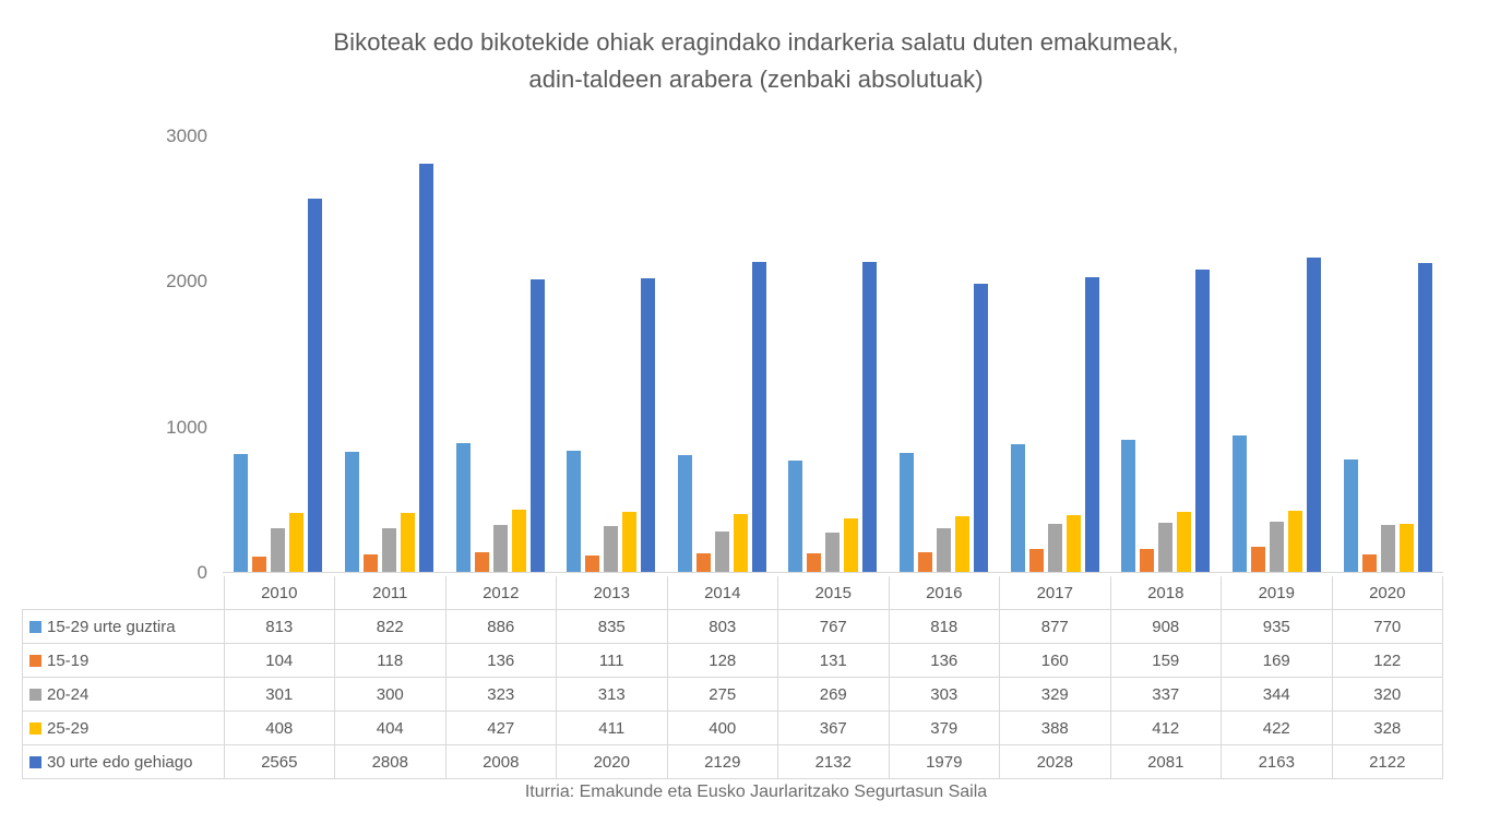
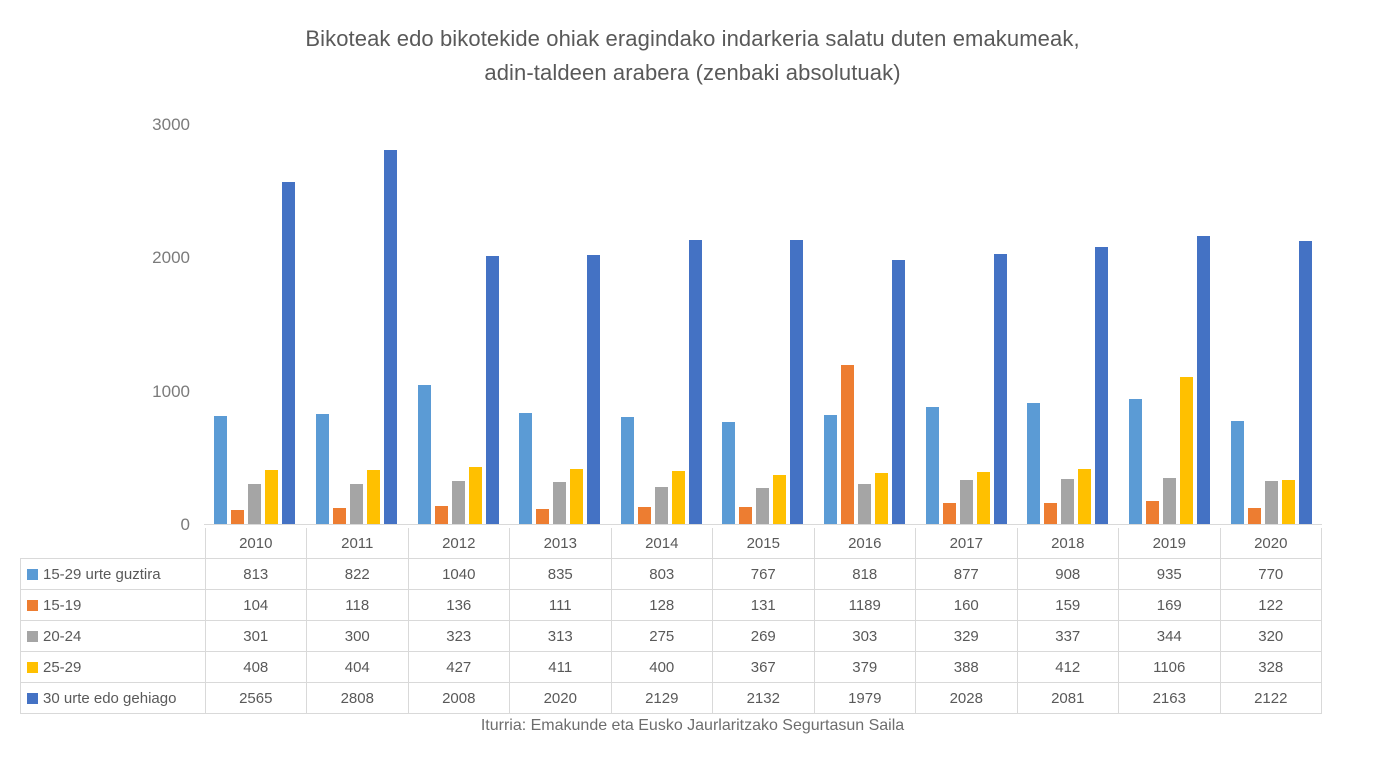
15-29 urte guztira/2012: 886 -> 1040
15-19/2016: 136 -> 1189
25-29/2019: 422 -> 1106
